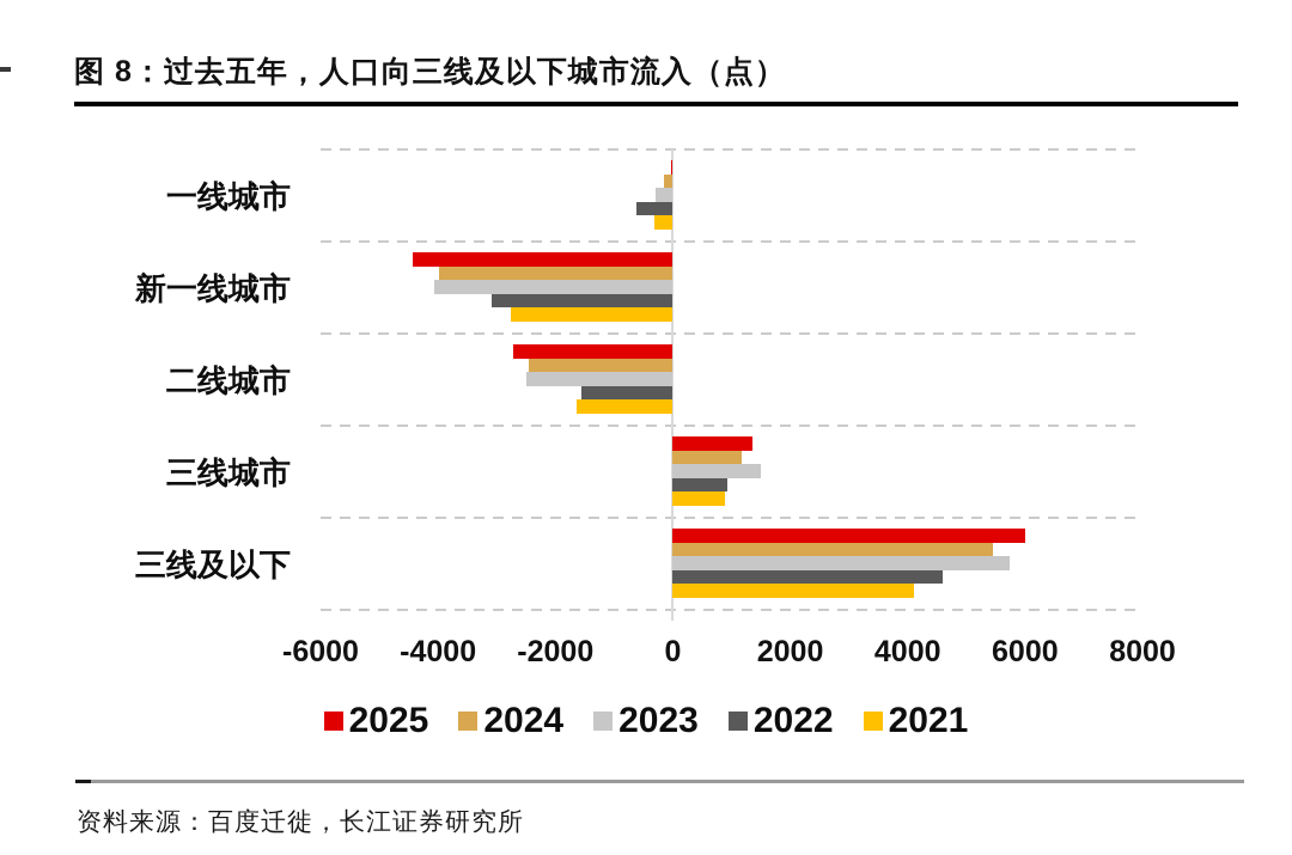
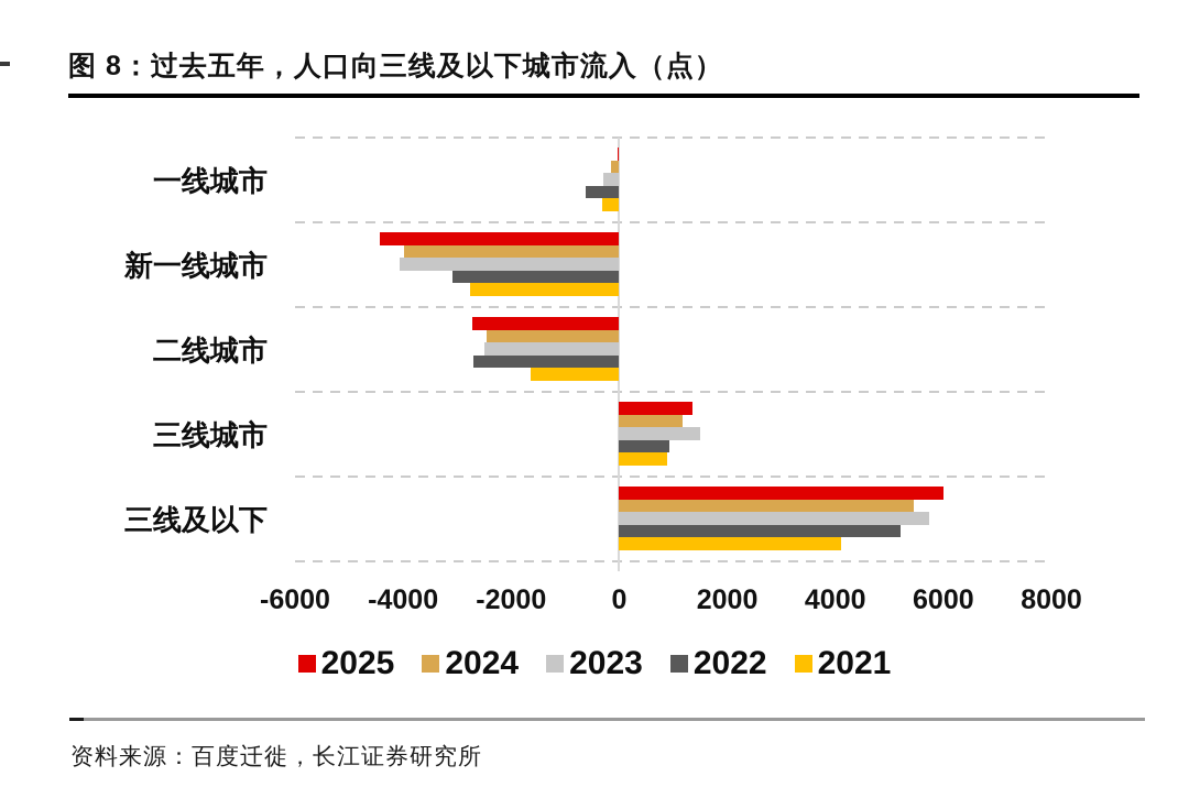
2022/二线城市: -1600 -> -2700
2022/三线及以下: 4600 -> 5200
